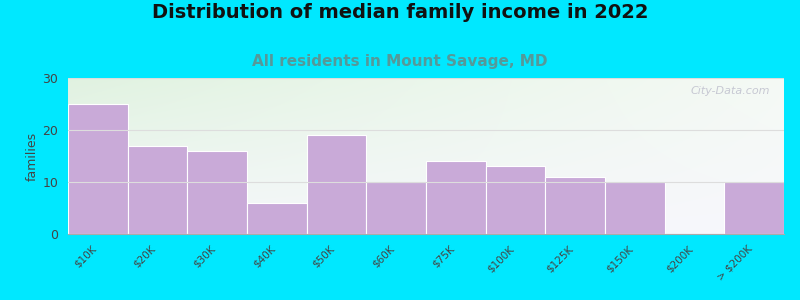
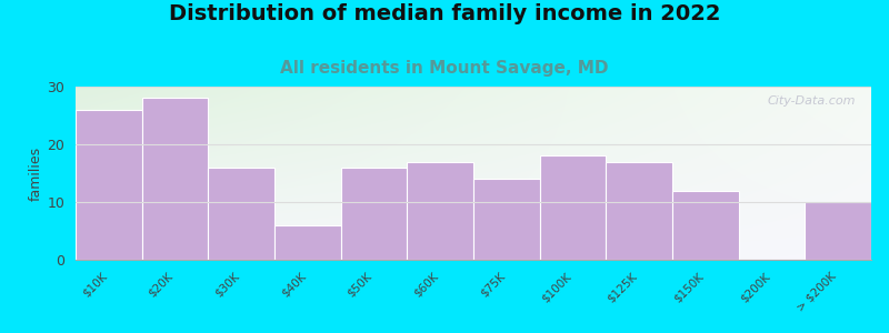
$10K: 25 -> 26
$20K: 17 -> 28
$50K: 19 -> 16
$60K: 10 -> 17
$100K: 13 -> 18
$125K: 11 -> 17
$150K: 10 -> 12
